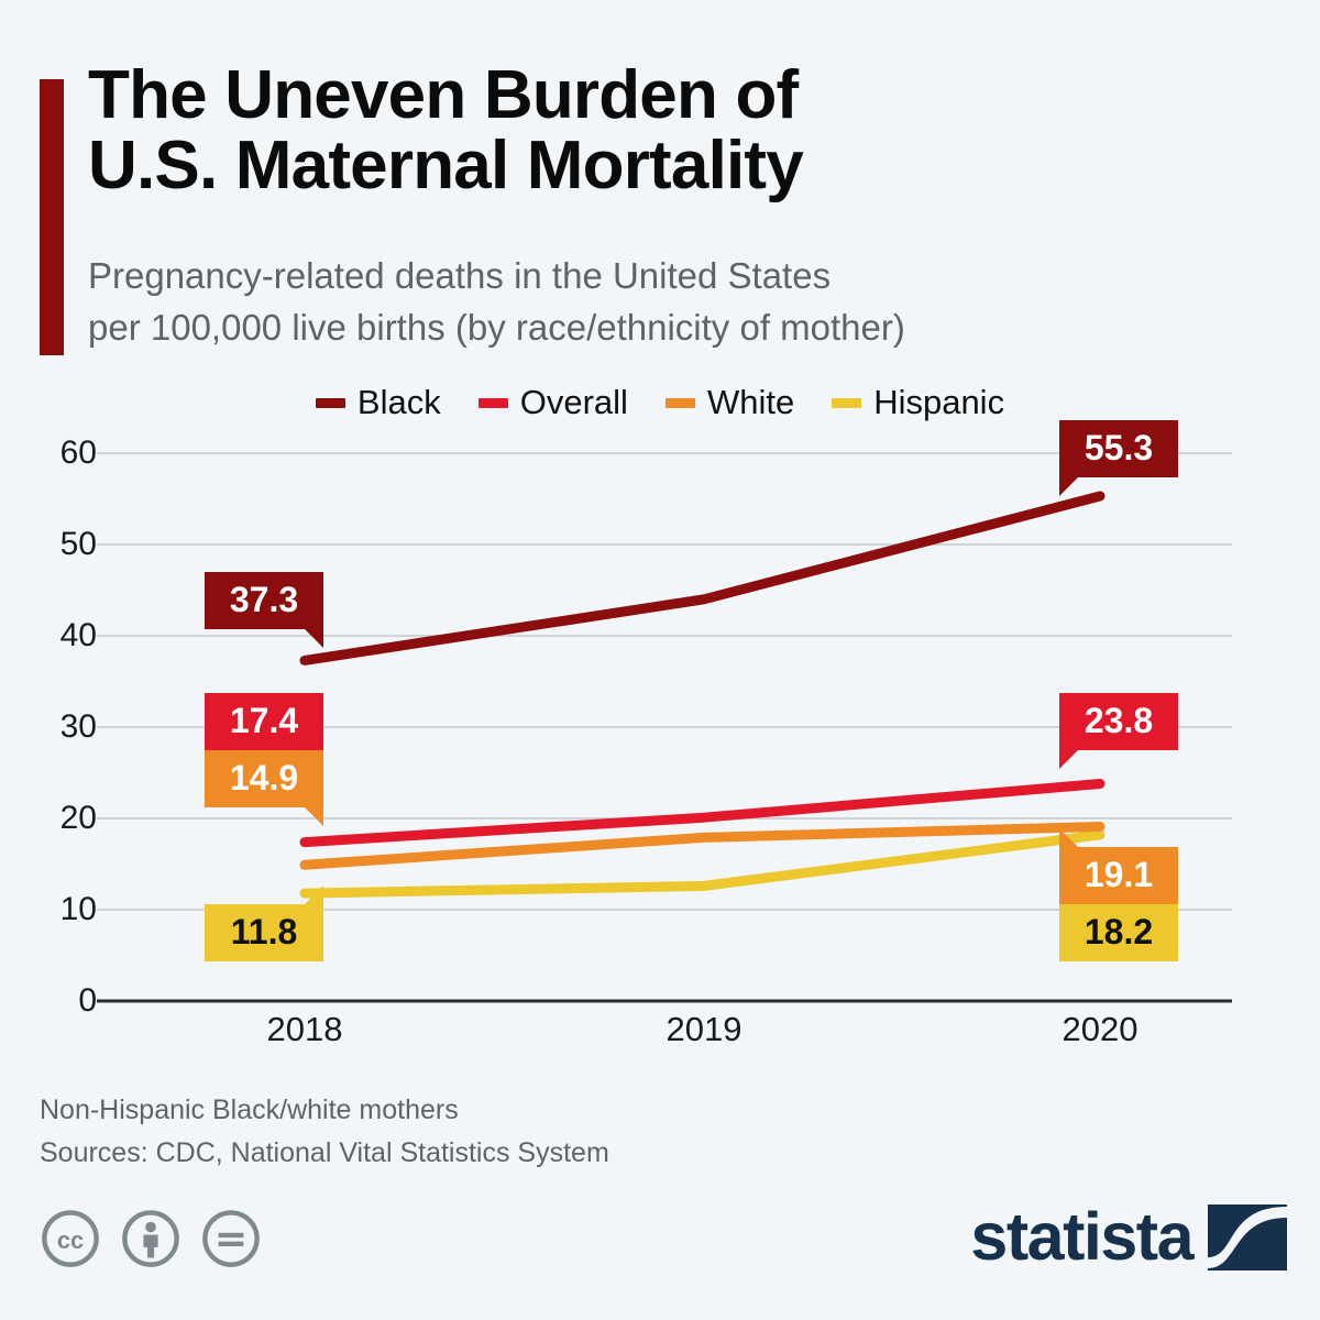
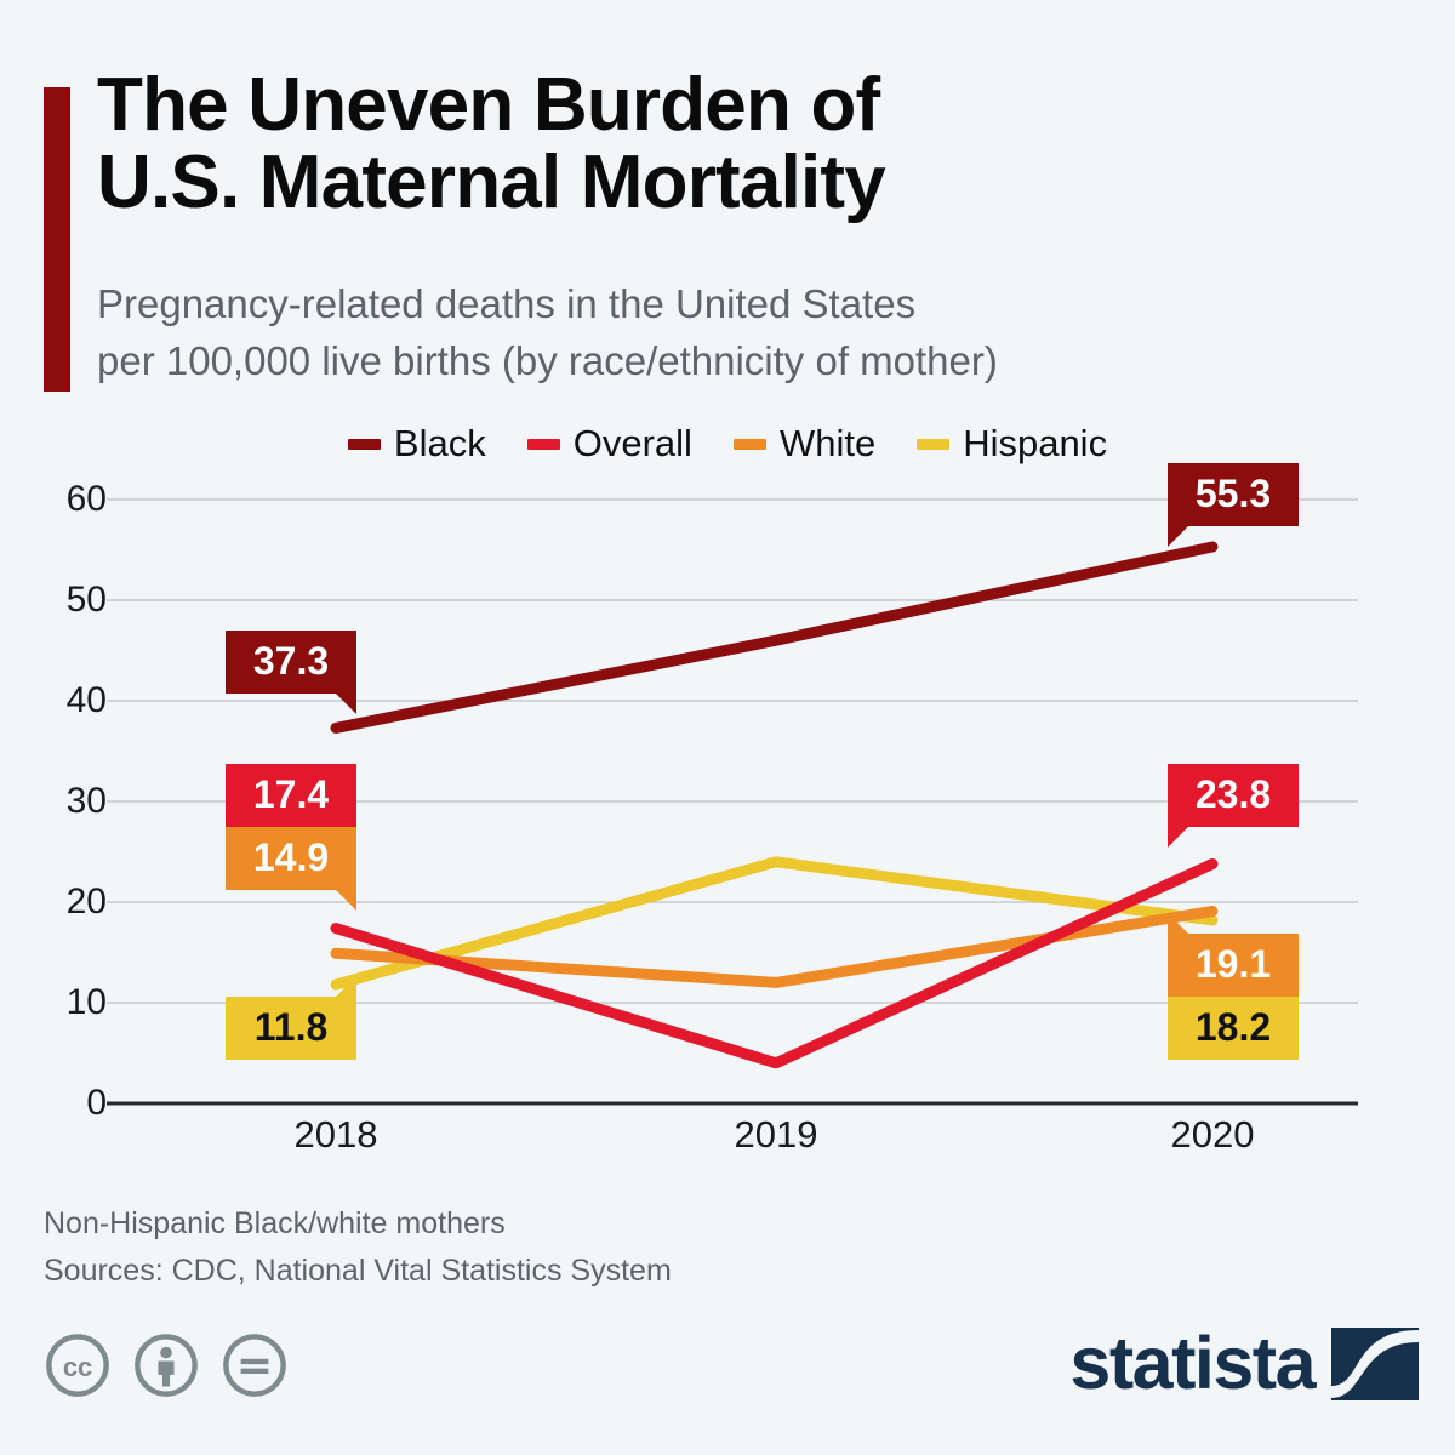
Black/2019: 44 -> 46
Overall/2019: 20 -> 4
White/2019: 18 -> 12
Hispanic/2019: 13 -> 24
